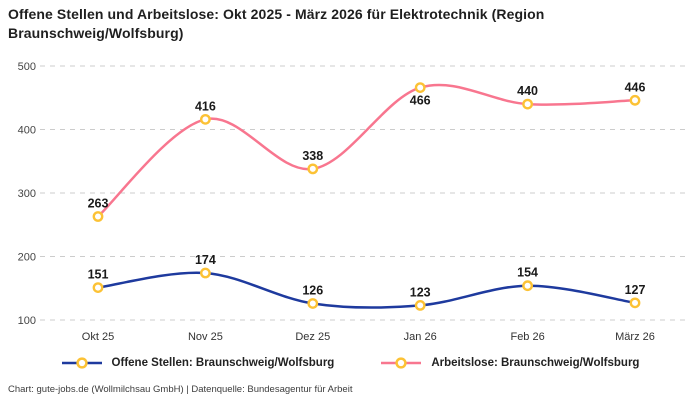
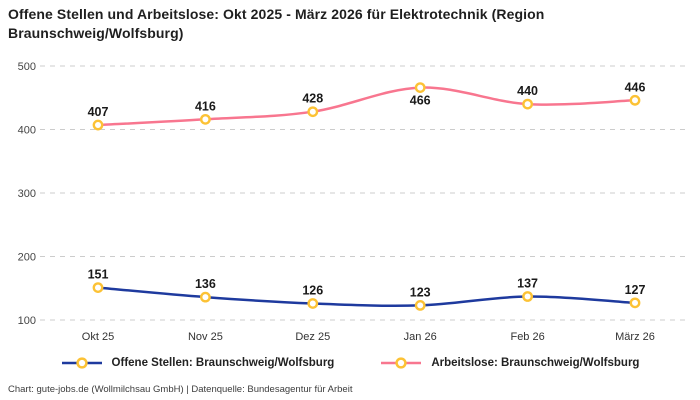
Arbeitslose: Braunschweig/Wolfsburg/Okt 25: 263 -> 407
Offene Stellen: Braunschweig/Wolfsburg/Nov 25: 174 -> 136
Arbeitslose: Braunschweig/Wolfsburg/Dez 25: 338 -> 428
Offene Stellen: Braunschweig/Wolfsburg/Feb 26: 154 -> 137
